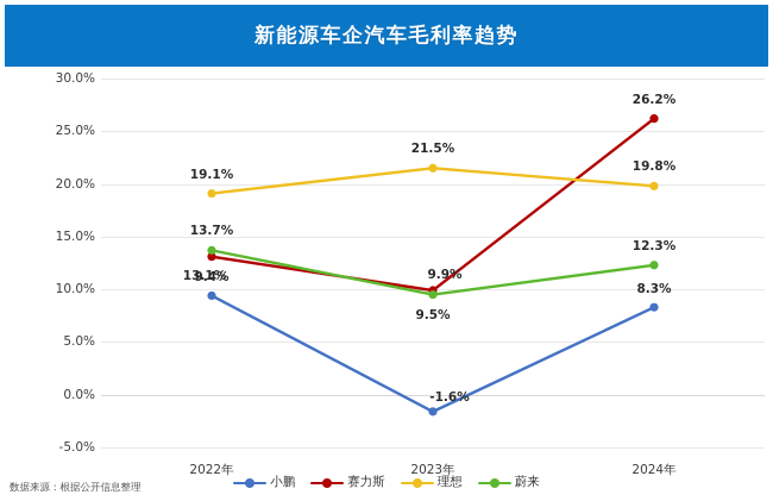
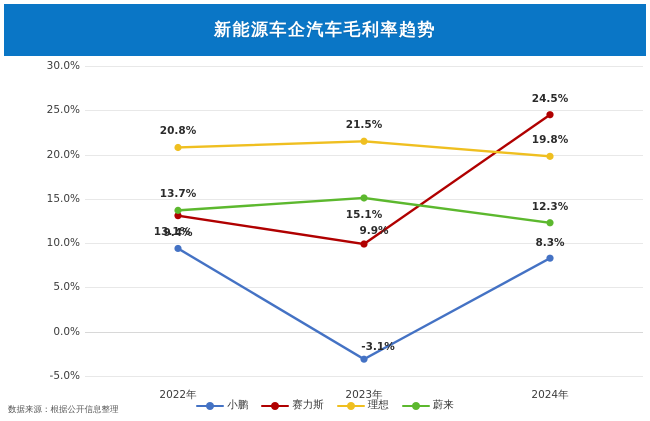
理想/2022年: 19.1% -> 20.8%
小鹏/2023年: -1.6% -> -3.1%
蔚来/2023年: 9.5% -> 15.1%
赛力斯/2024年: 26.2% -> 24.5%
